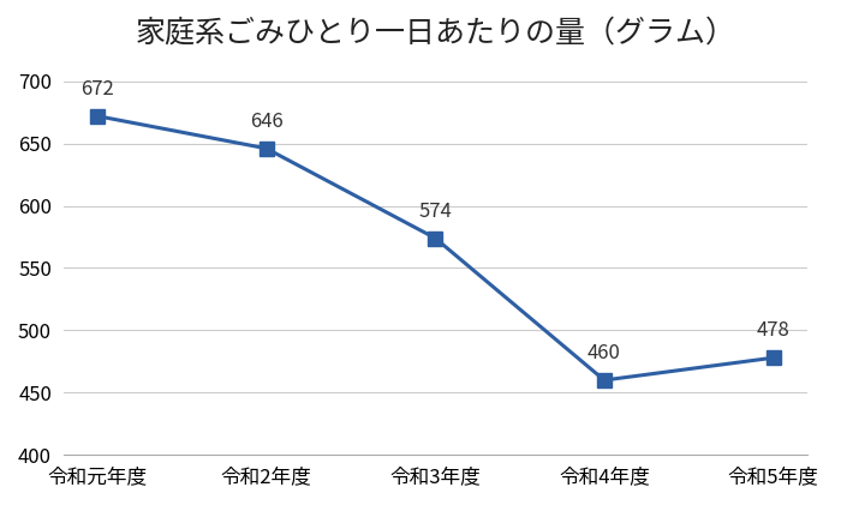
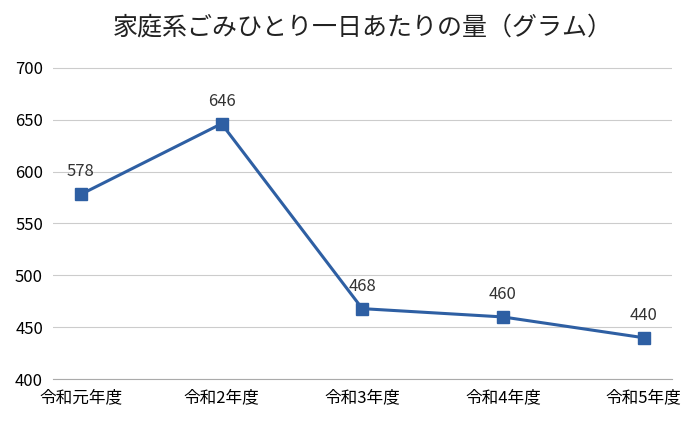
令和元年度: 672 -> 578
令和3年度: 574 -> 468
令和5年度: 478 -> 440
